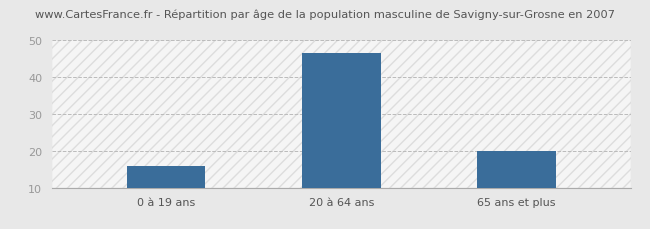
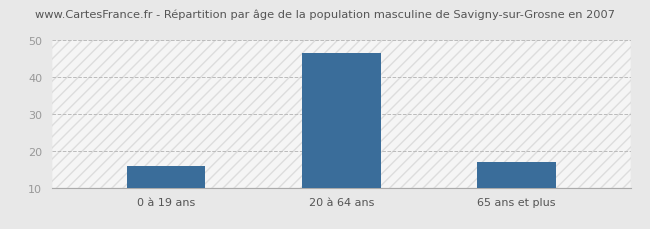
65 ans et plus: 20.0 -> 17.0
